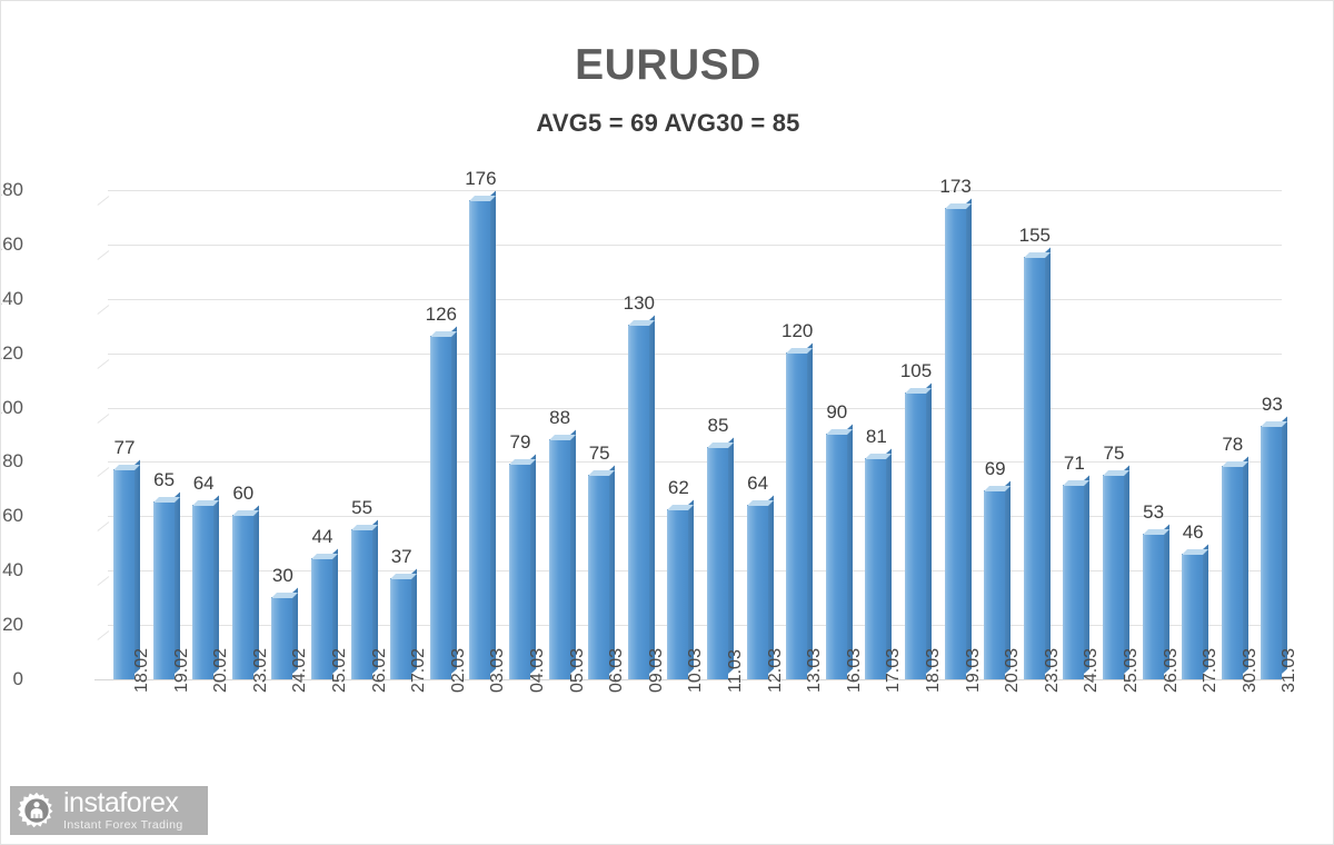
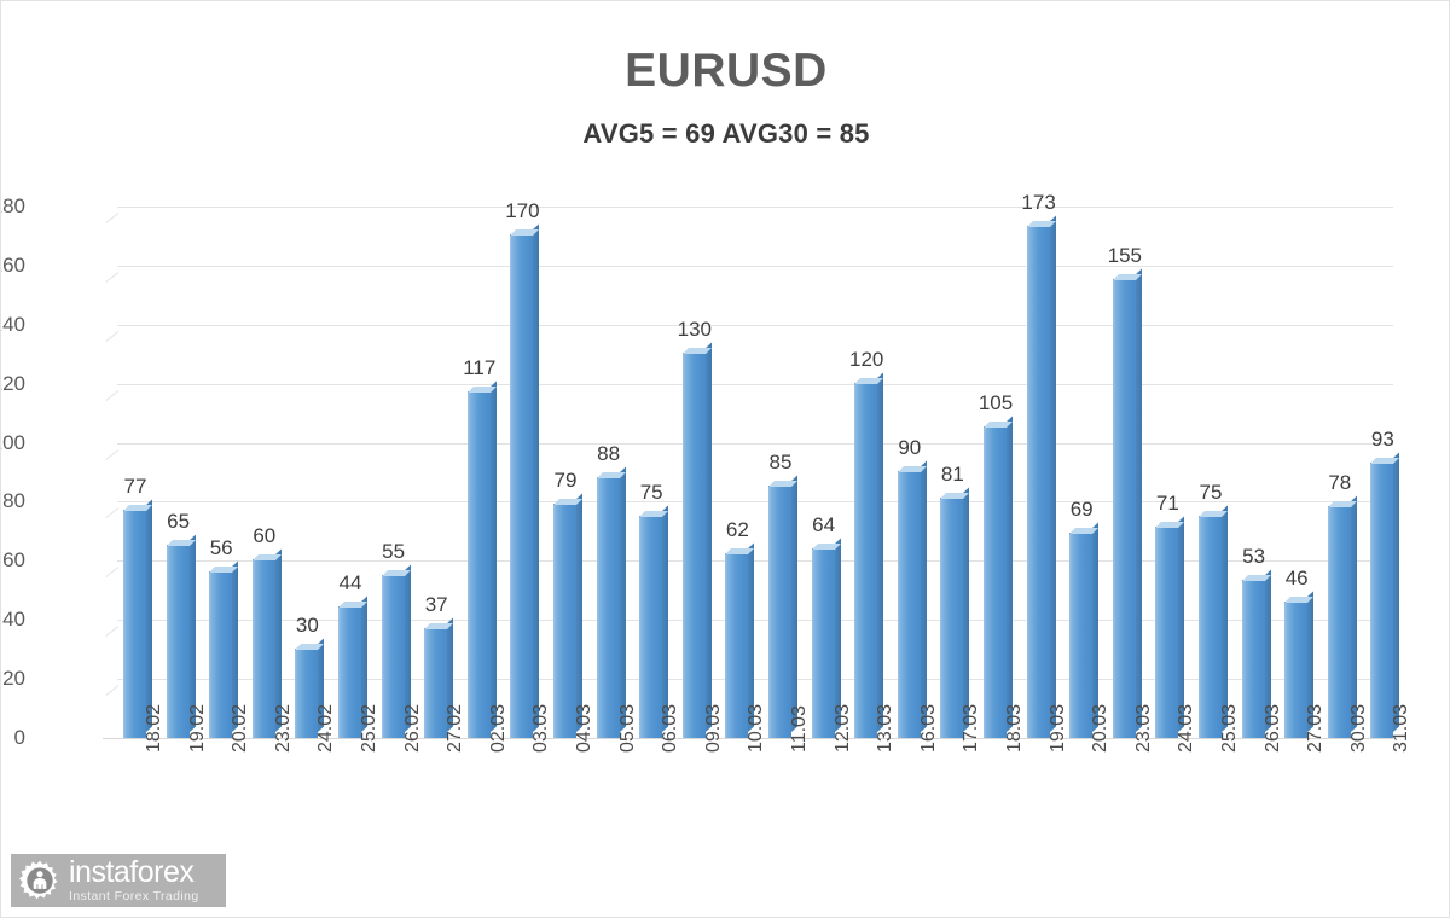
20.02: 64 -> 56
02.03: 126 -> 117
03.03: 176 -> 170
